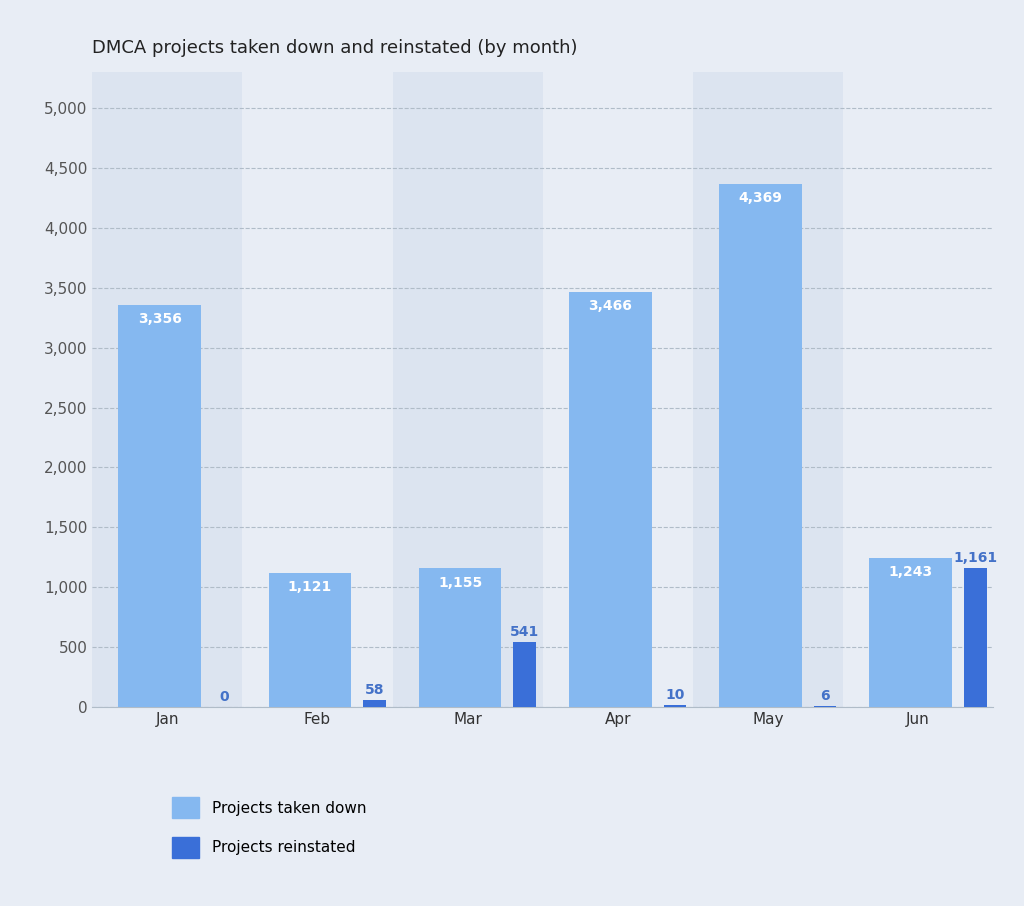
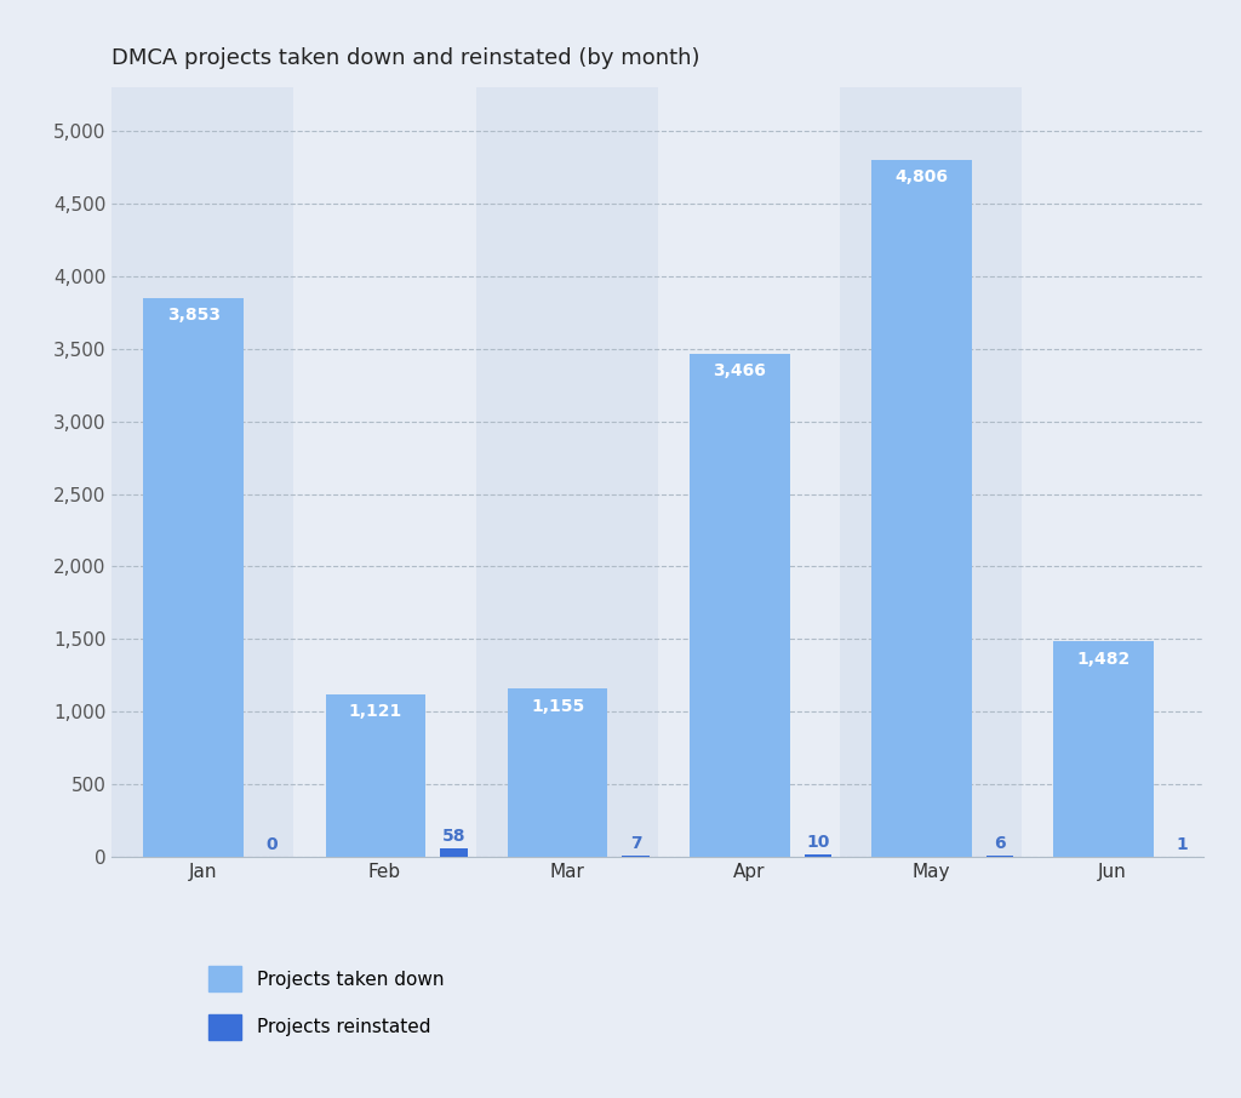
Projects taken down/Jan: 3,356 -> 3,853
Projects reinstated/Mar: 541 -> 7
Projects taken down/May: 4,369 -> 4,806
Projects taken down/Jun: 1,243 -> 1,482
Projects reinstated/Jun: 1,161 -> 1
